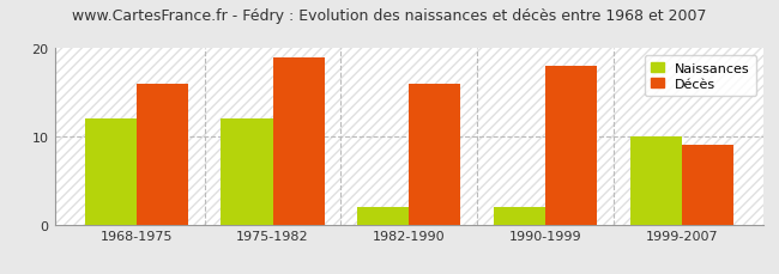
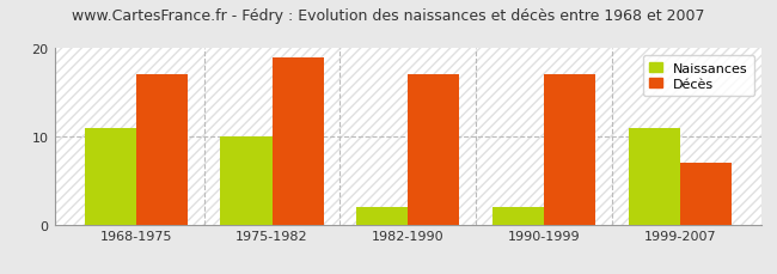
Naissances/1968-1975: 12 -> 11
Décès/1968-1975: 16 -> 17
Naissances/1975-1982: 12 -> 10
Décès/1982-1990: 16 -> 17
Décès/1990-1999: 18 -> 17
Naissances/1999-2007: 10 -> 11
Décès/1999-2007: 9 -> 7
